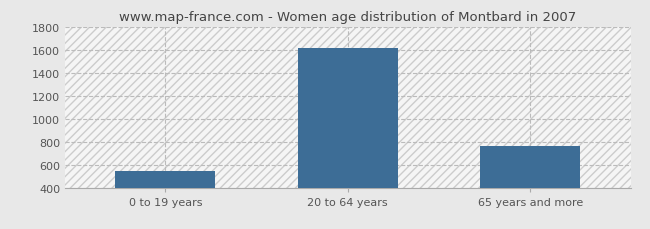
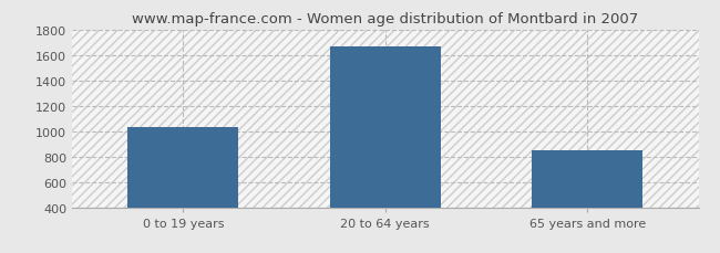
0 to 19 years: 550 -> 1030
20 to 64 years: 1620 -> 1670
65 years and more: 760 -> 850
